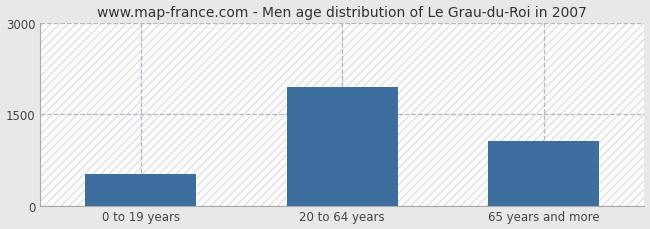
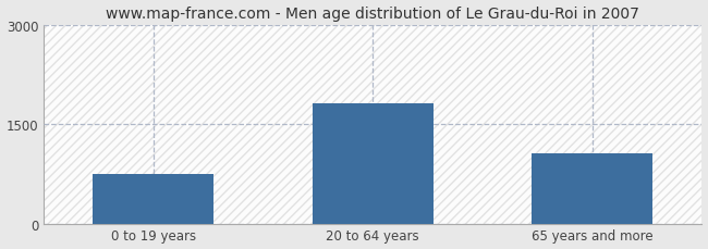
0 to 19 years: 520 -> 750
20 to 64 years: 1940 -> 1820
